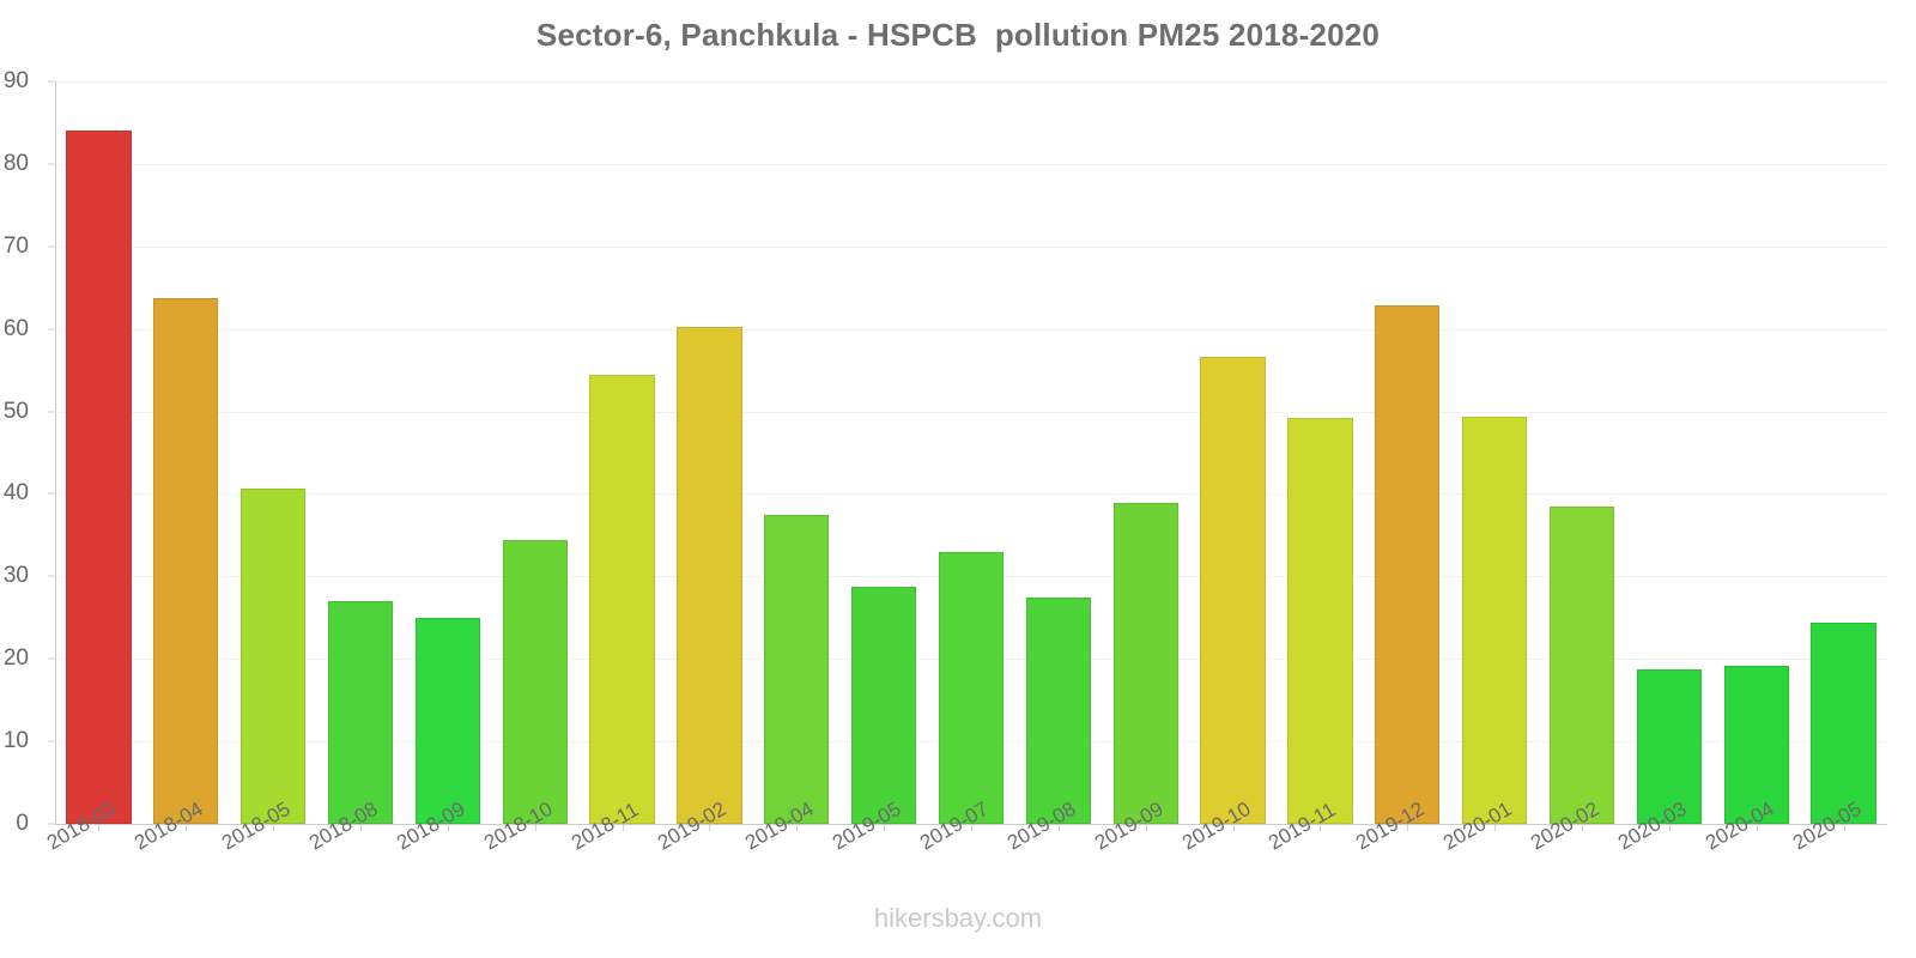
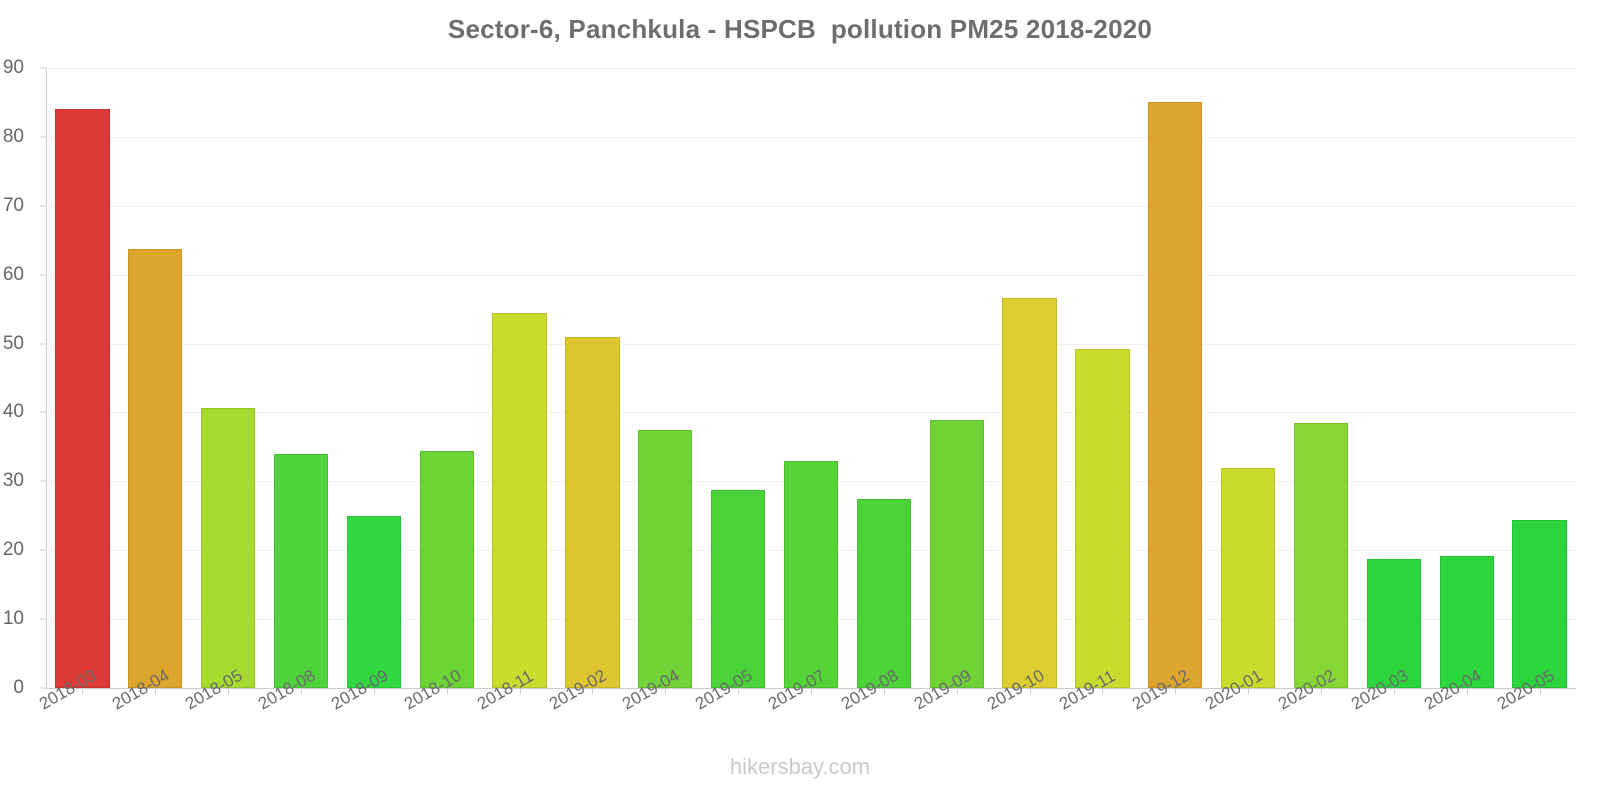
2018-08: 27 -> 34
2019-02: 60 -> 51
2019-12: 63 -> 85
2020-01: 49 -> 32
